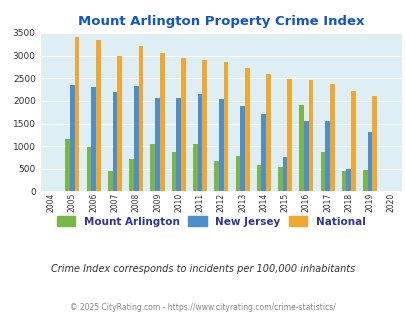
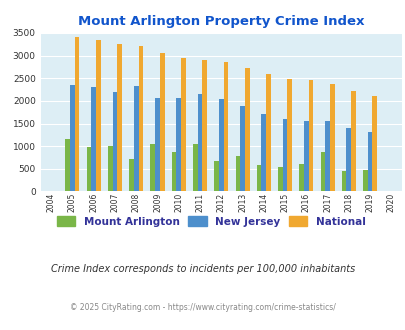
Mount Arlington/2007: 450 -> 1000
National/2007: 3000 -> 3250
New Jersey/2015: 750 -> 1610
Mount Arlington/2016: 1900 -> 610
New Jersey/2018: 500 -> 1400
